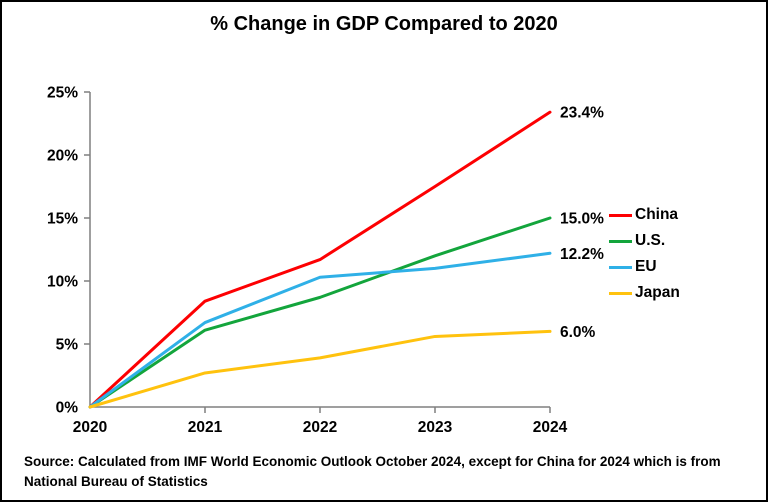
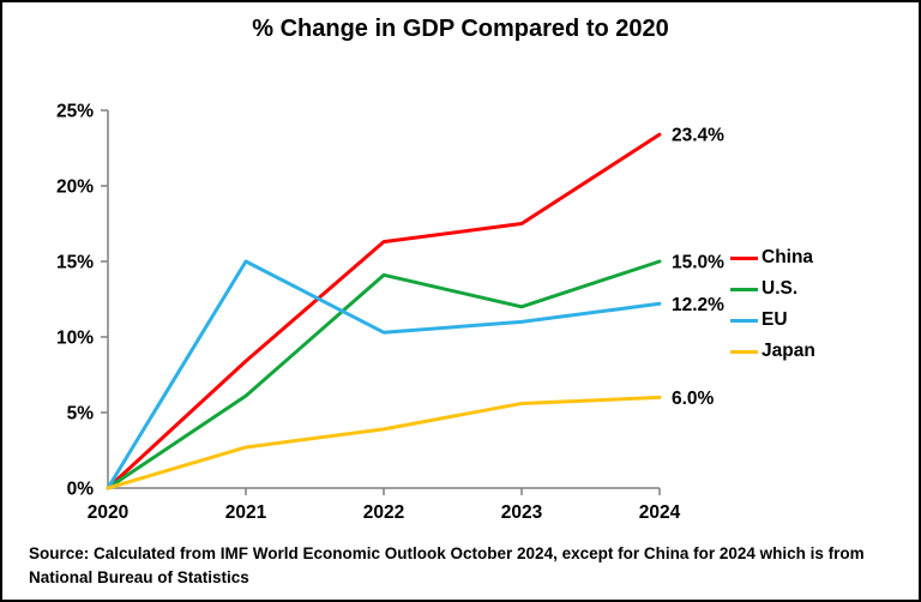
EU/2021: 6.7% -> 15.0%
China/2022: 11.7% -> 16.3%
U.S./2022: 8.7% -> 14.1%
